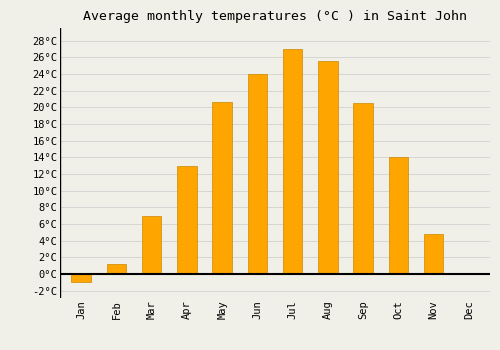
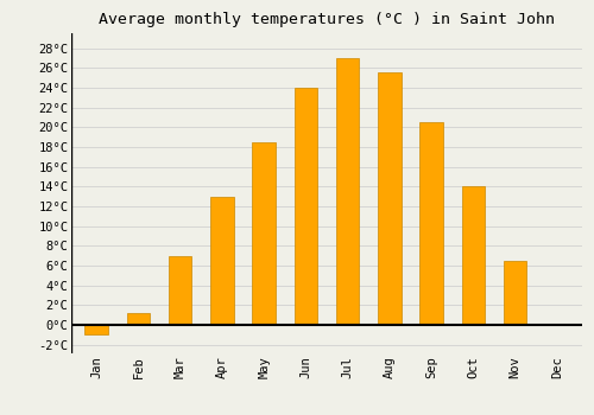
May: 20.6°C -> 18.5°C
Nov: 4.8°C -> 6.5°C
